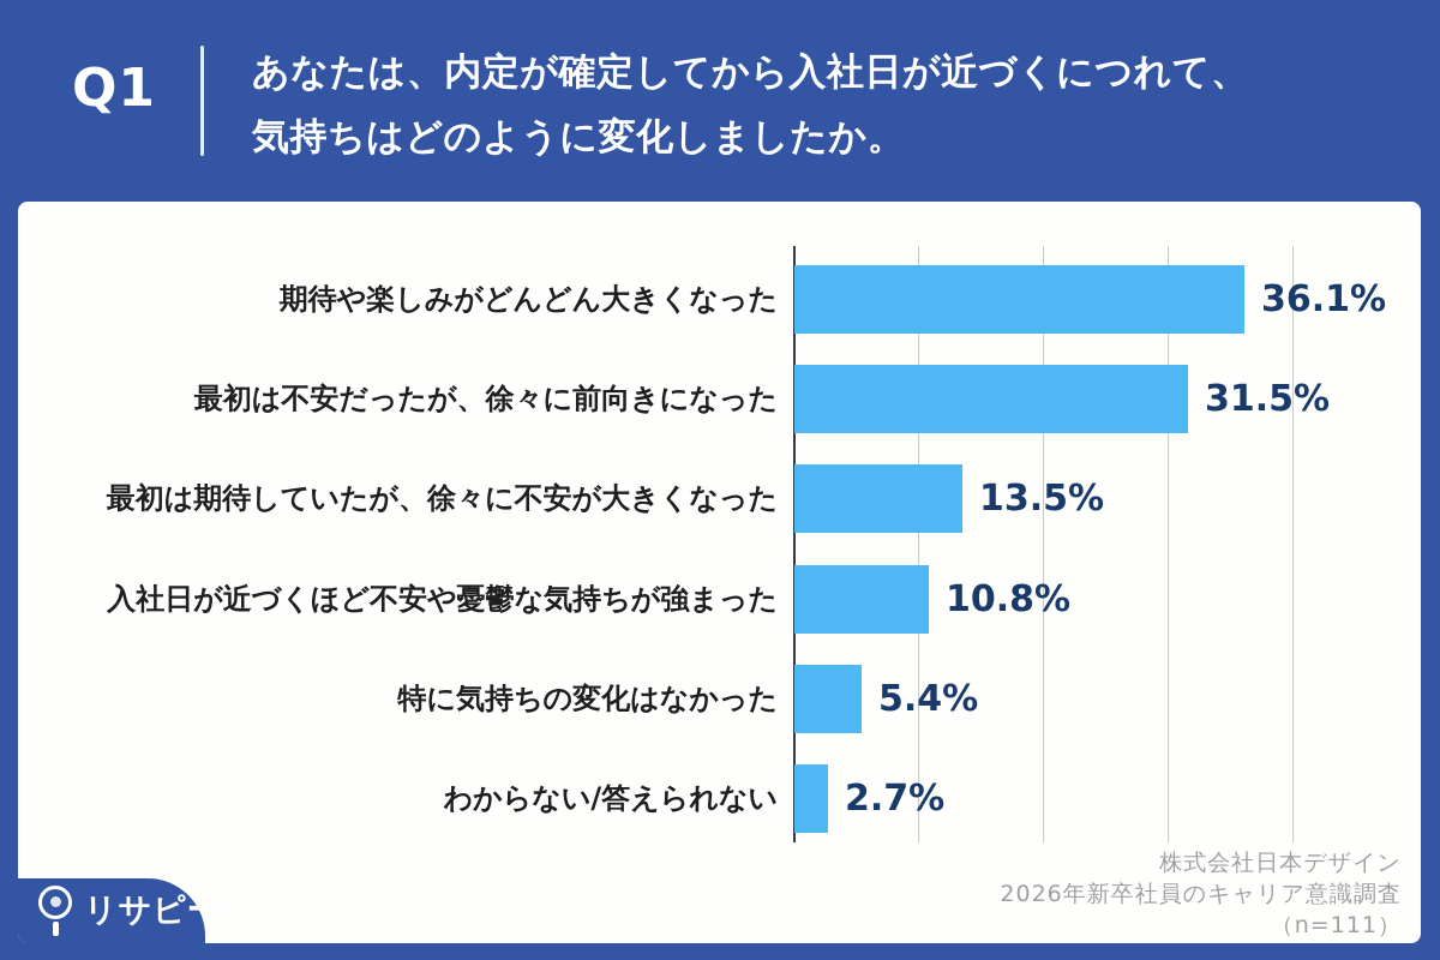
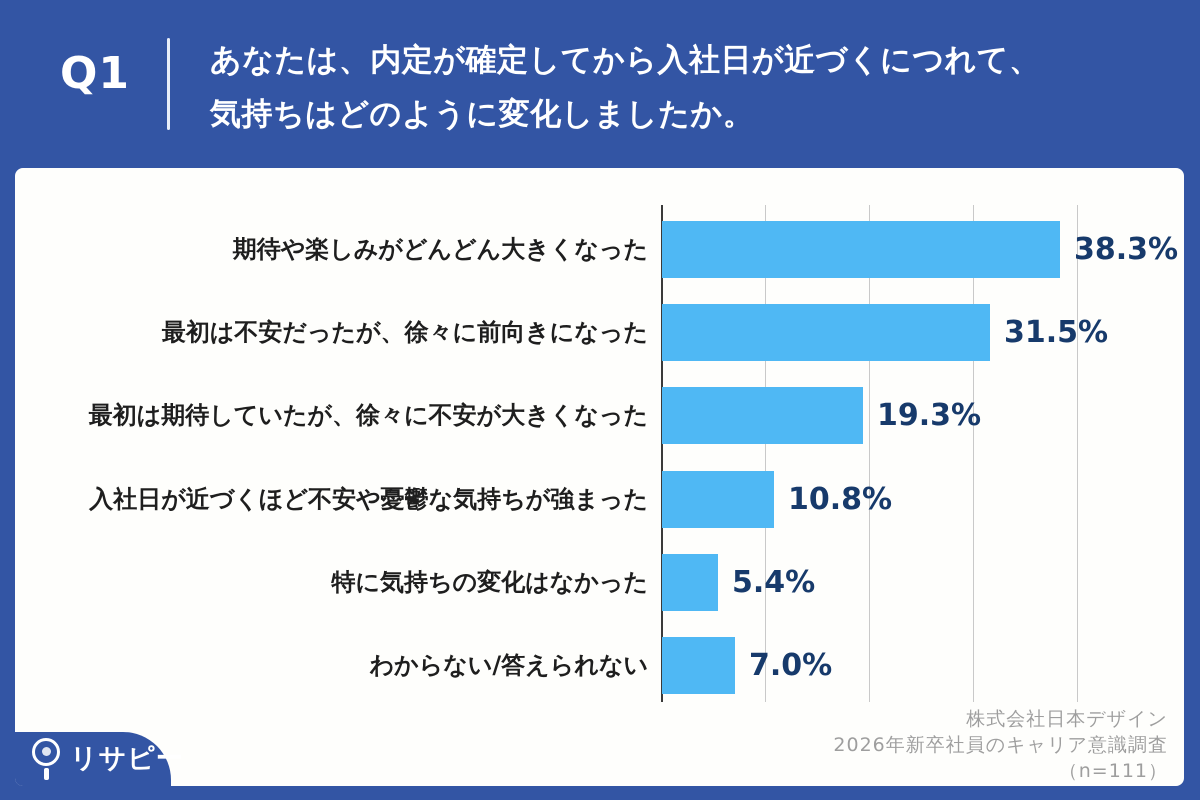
期待や楽しみがどんどん大きくなった: 36.1% -> 38.3%
最初は期待していたが、徐々に不安が大きくなった: 13.5% -> 19.3%
わからない/答えられない: 2.7% -> 7.0%
